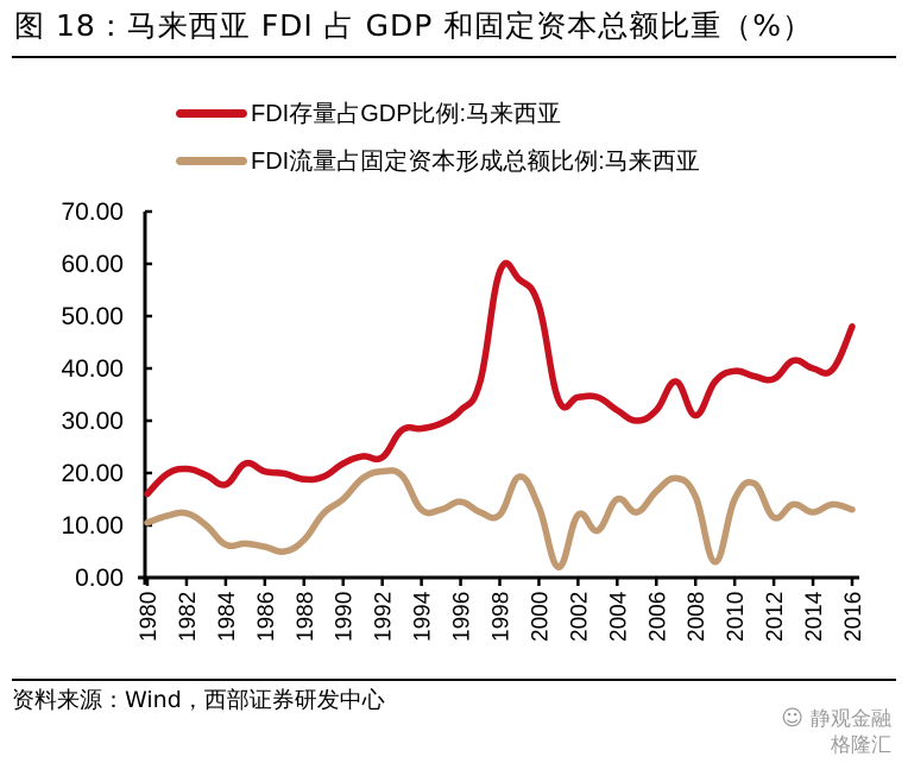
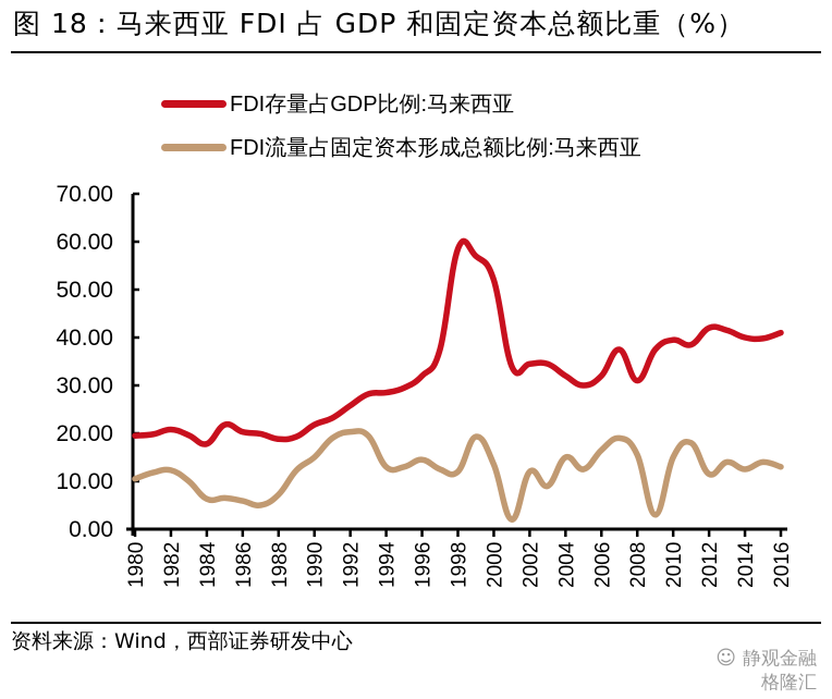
FDI存量占GDP比例:马来西亚/1980: 16 -> 20
FDI存量占GDP比例:马来西亚/1992: 23 -> 26
FDI存量占GDP比例:马来西亚/2012: 38 -> 42
FDI存量占GDP比例:马来西亚/2016: 48 -> 41
